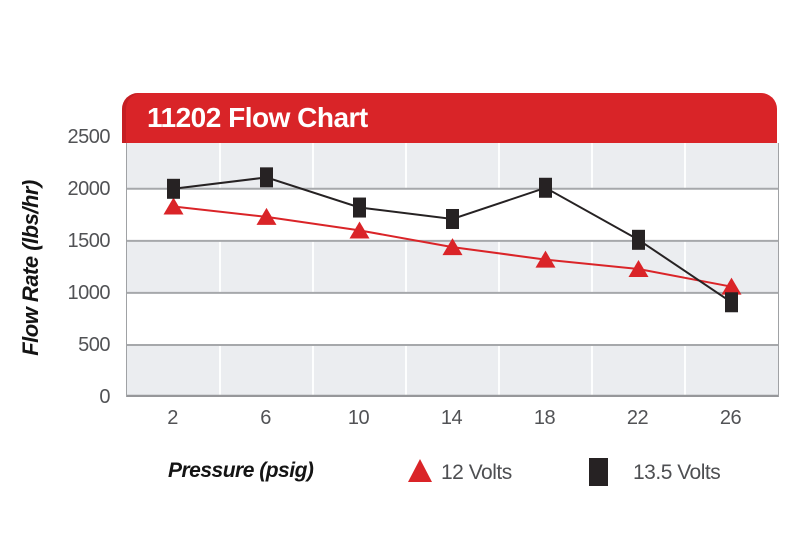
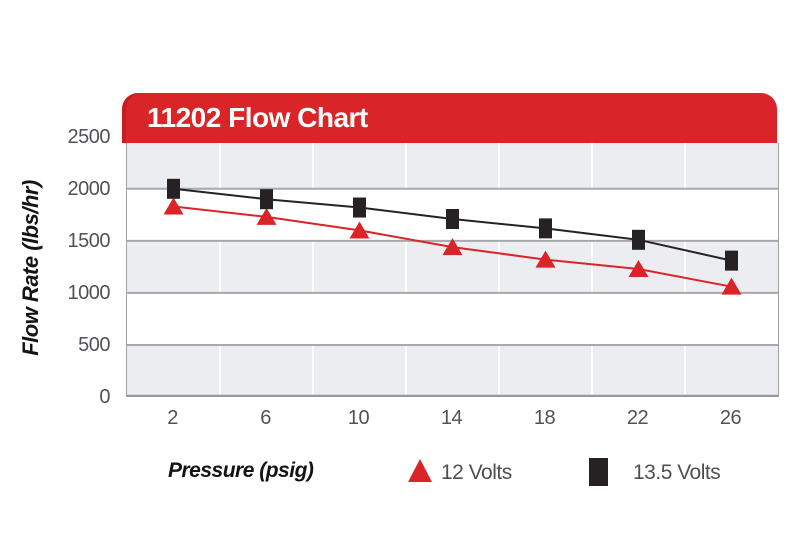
13.5 Volts/6: 2110 -> 1900
13.5 Volts/18: 2010 -> 1620
13.5 Volts/26: 910 -> 1310
